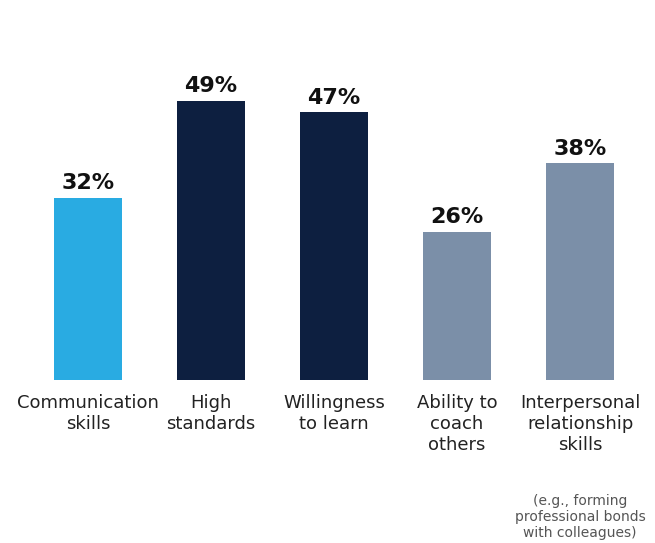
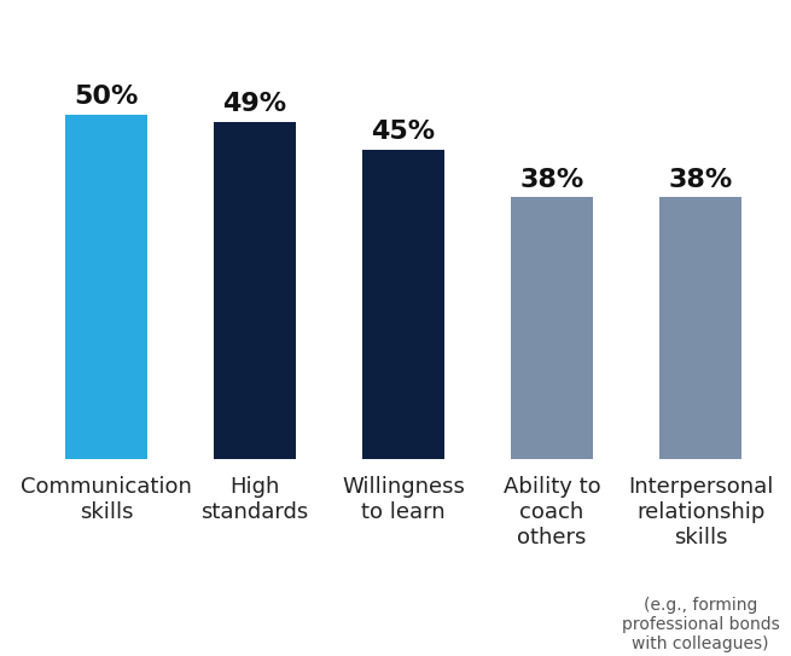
Communication skills: 32% -> 50%
Willingness to learn: 47% -> 45%
Ability to coach others: 26% -> 38%
